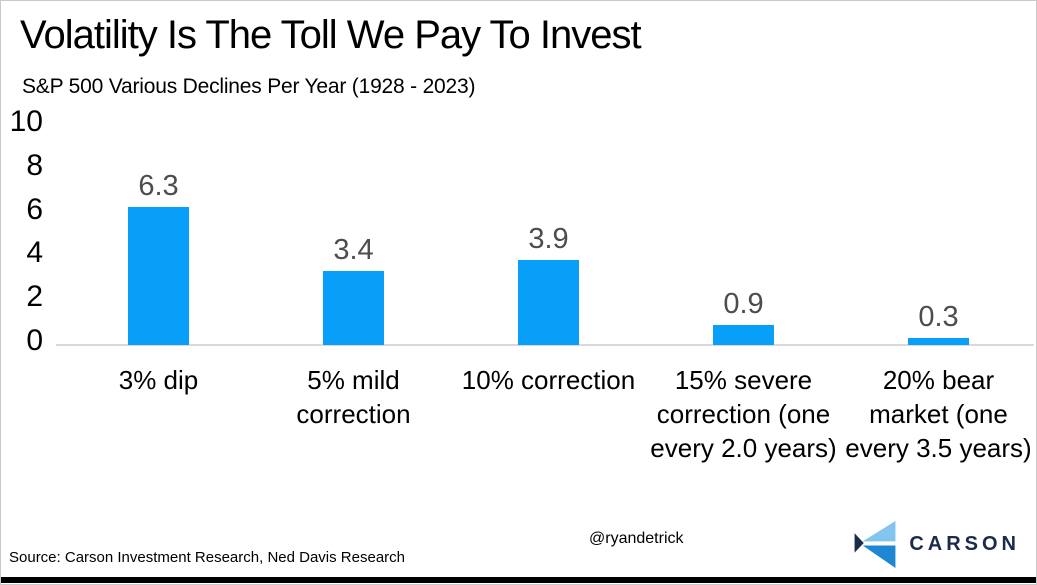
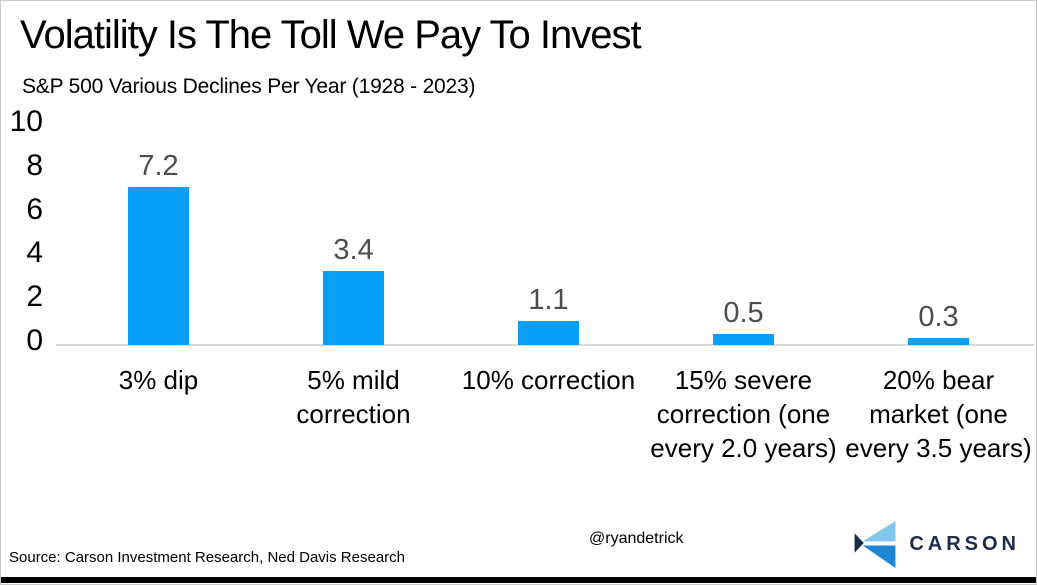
3% dip: 6.3 -> 7.2
10% correction: 3.9 -> 1.1
15% severe correction (one every 2.0 years): 0.9 -> 0.5
